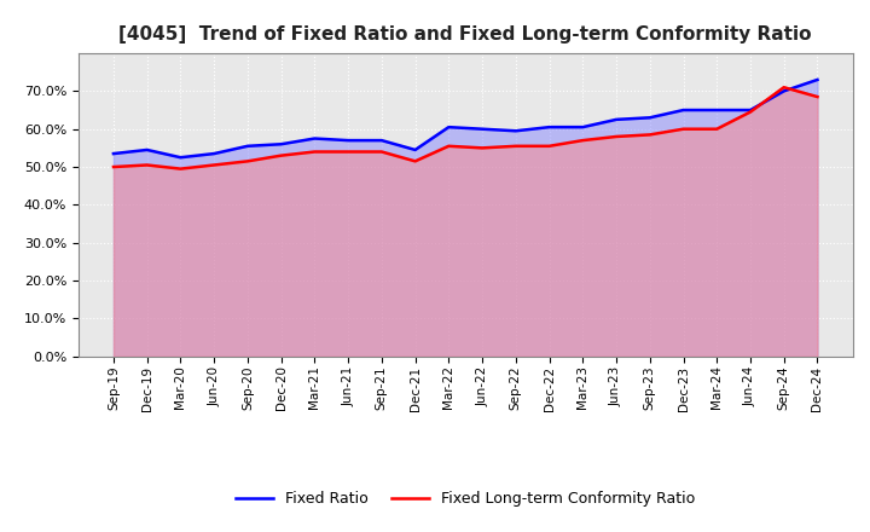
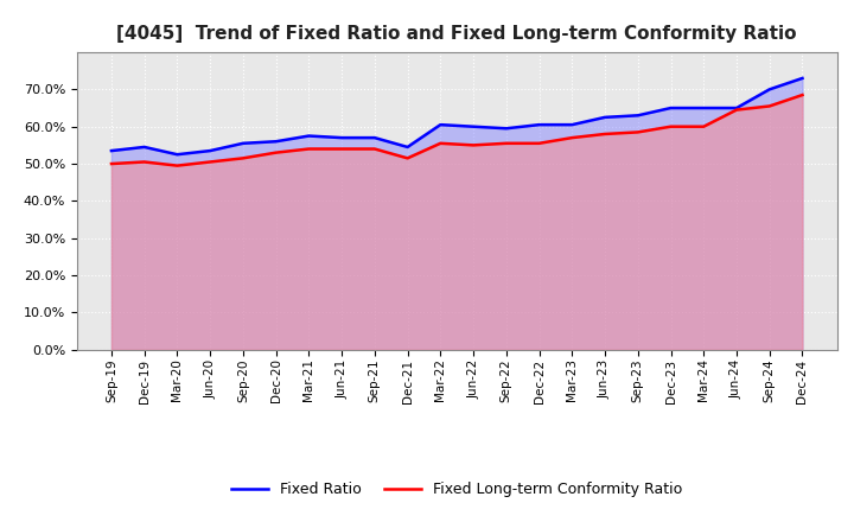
Fixed Long-term Conformity Ratio/Sep-24: 71.0% -> 65.5%
